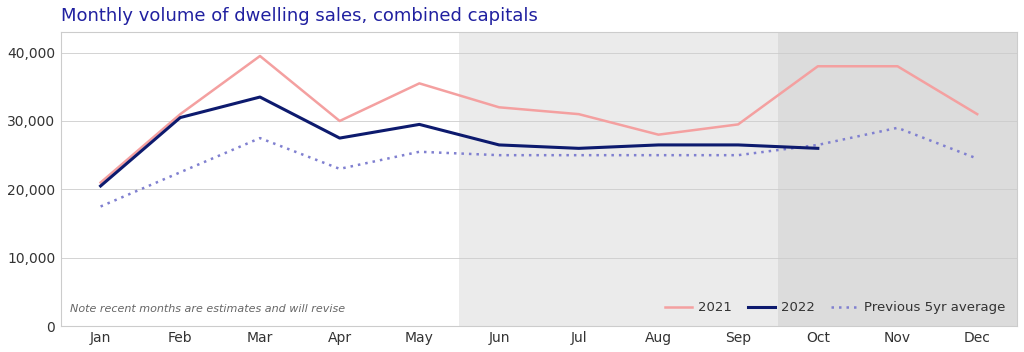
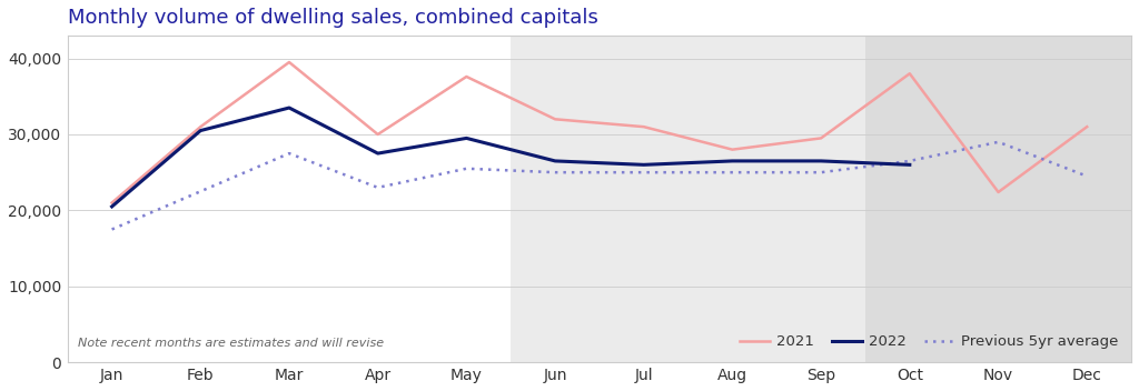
2021/May: 35,500 -> 37,600
2021/Nov: 38,000 -> 22,400
